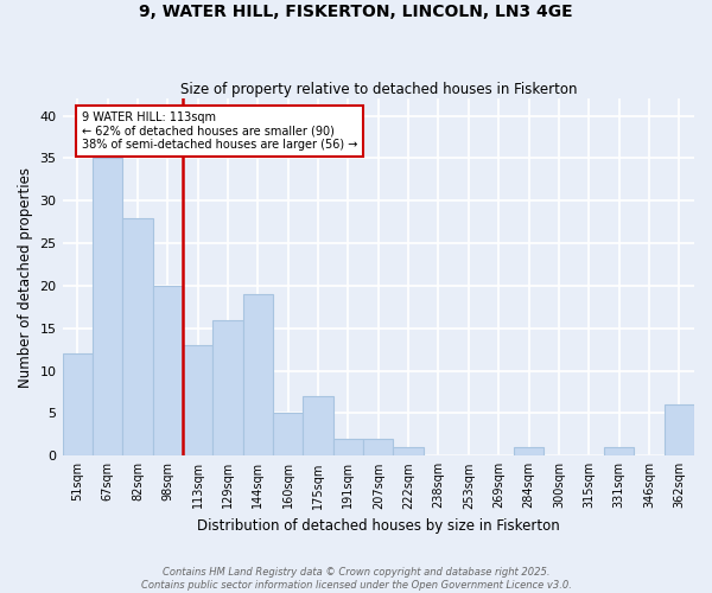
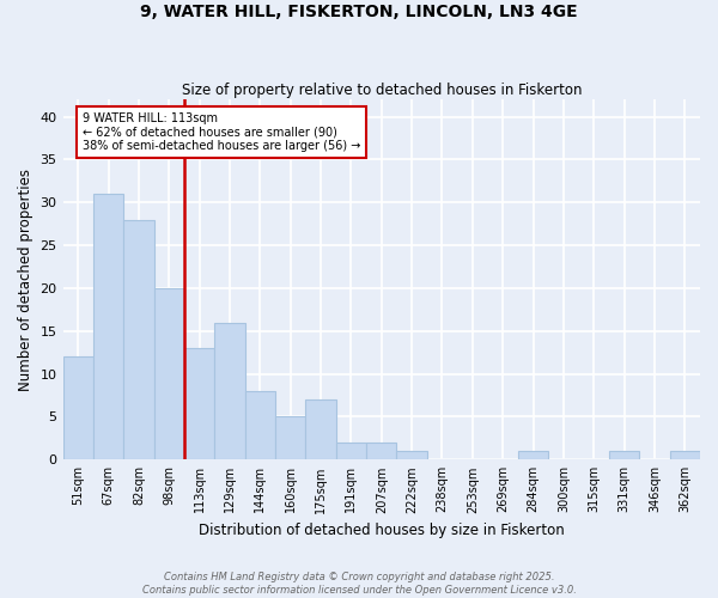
67sqm: 35 -> 31
144sqm: 19 -> 8
362sqm: 6 -> 1
